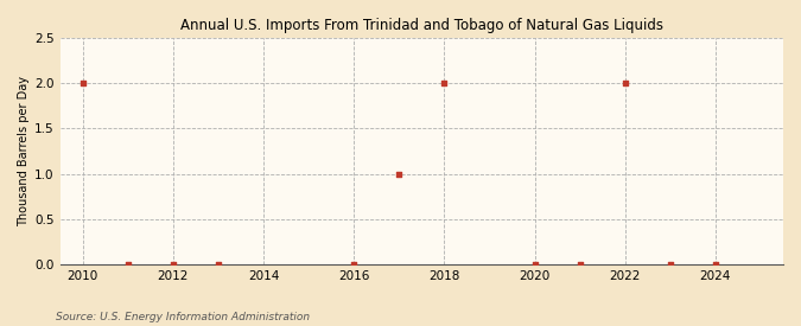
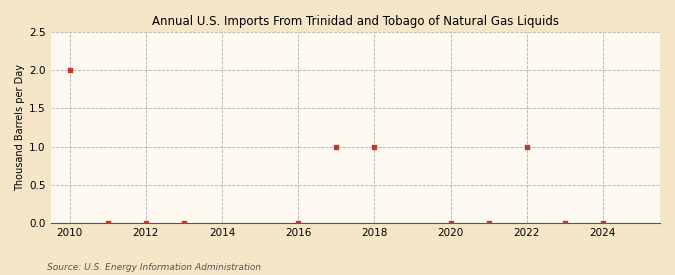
2018: 2 -> 1
2022: 2 -> 1
